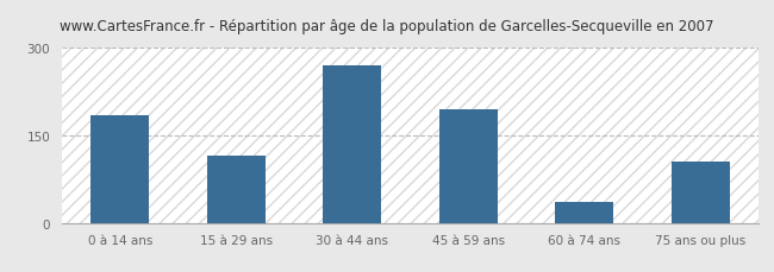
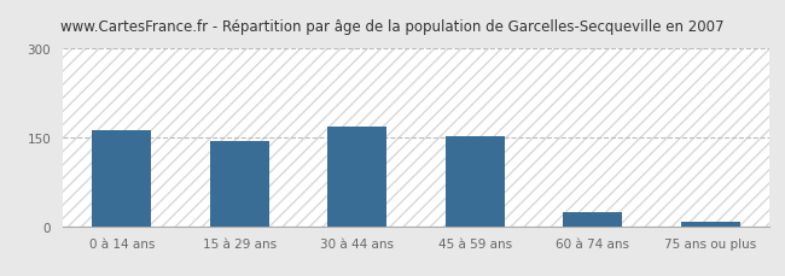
0 à 14 ans: 185 -> 163
15 à 29 ans: 115 -> 143
30 à 44 ans: 270 -> 168
45 à 59 ans: 195 -> 153
60 à 74 ans: 35 -> 24
75 ans ou plus: 105 -> 8
